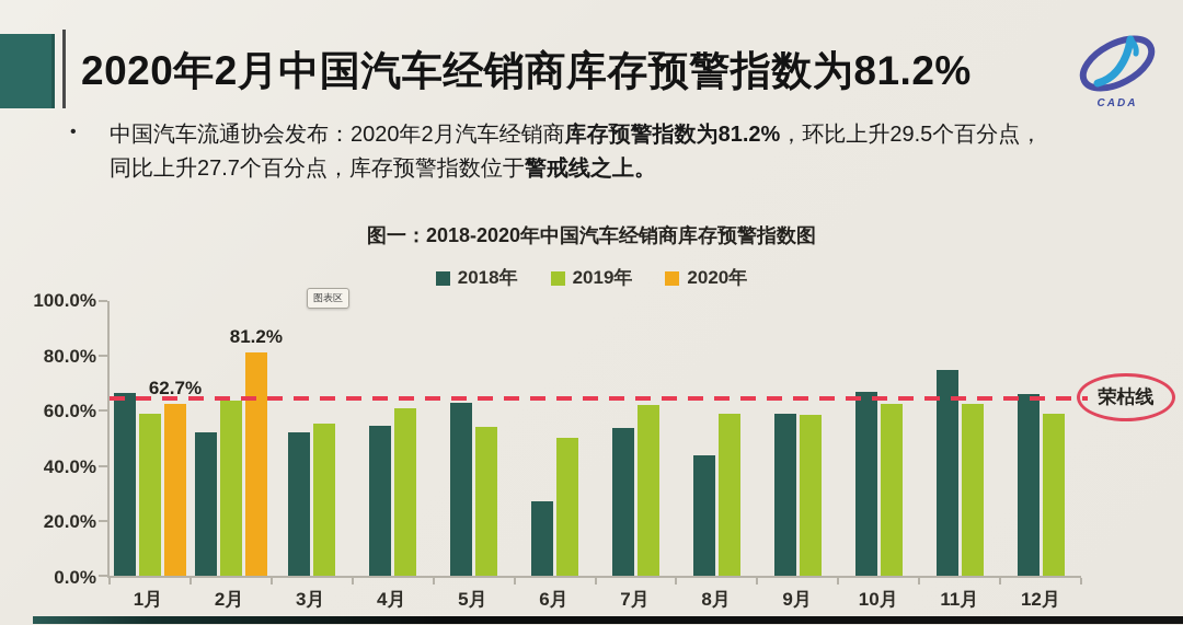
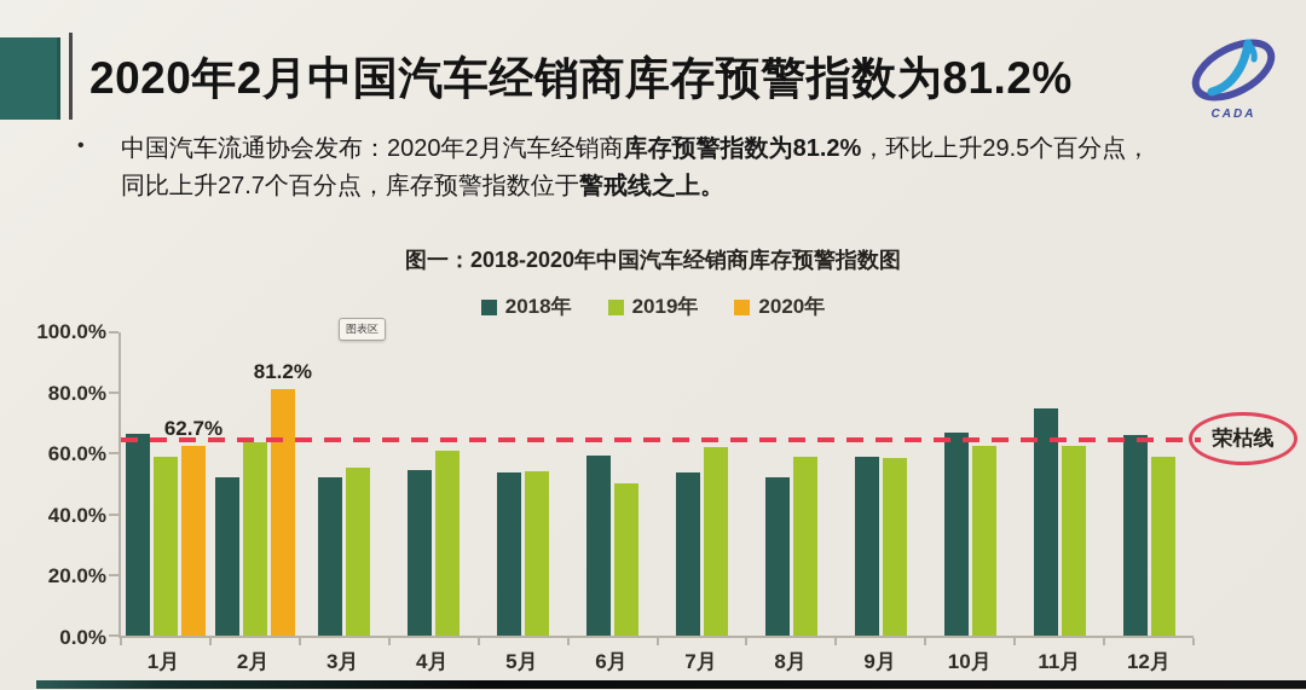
2018年/5月: 63% -> 54%
2018年/6月: 27% -> 59%
2018年/8月: 44% -> 52%
